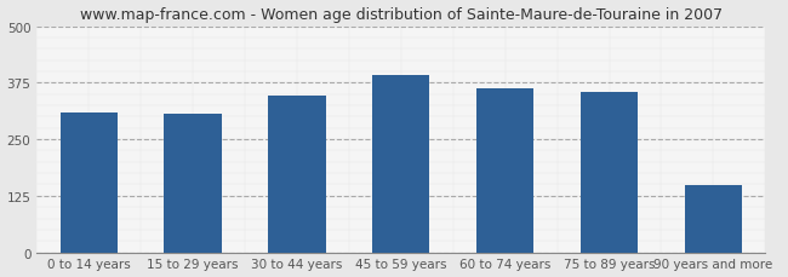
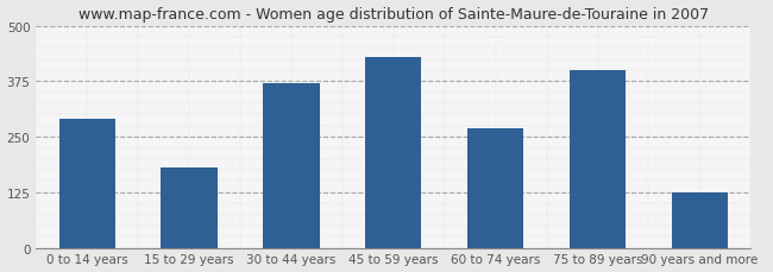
0 to 14 years: 310 -> 290
15 to 29 years: 305 -> 180
30 to 44 years: 345 -> 370
45 to 59 years: 392 -> 430
60 to 74 years: 362 -> 270
75 to 89 years: 355 -> 400
90 years and more: 148 -> 125
